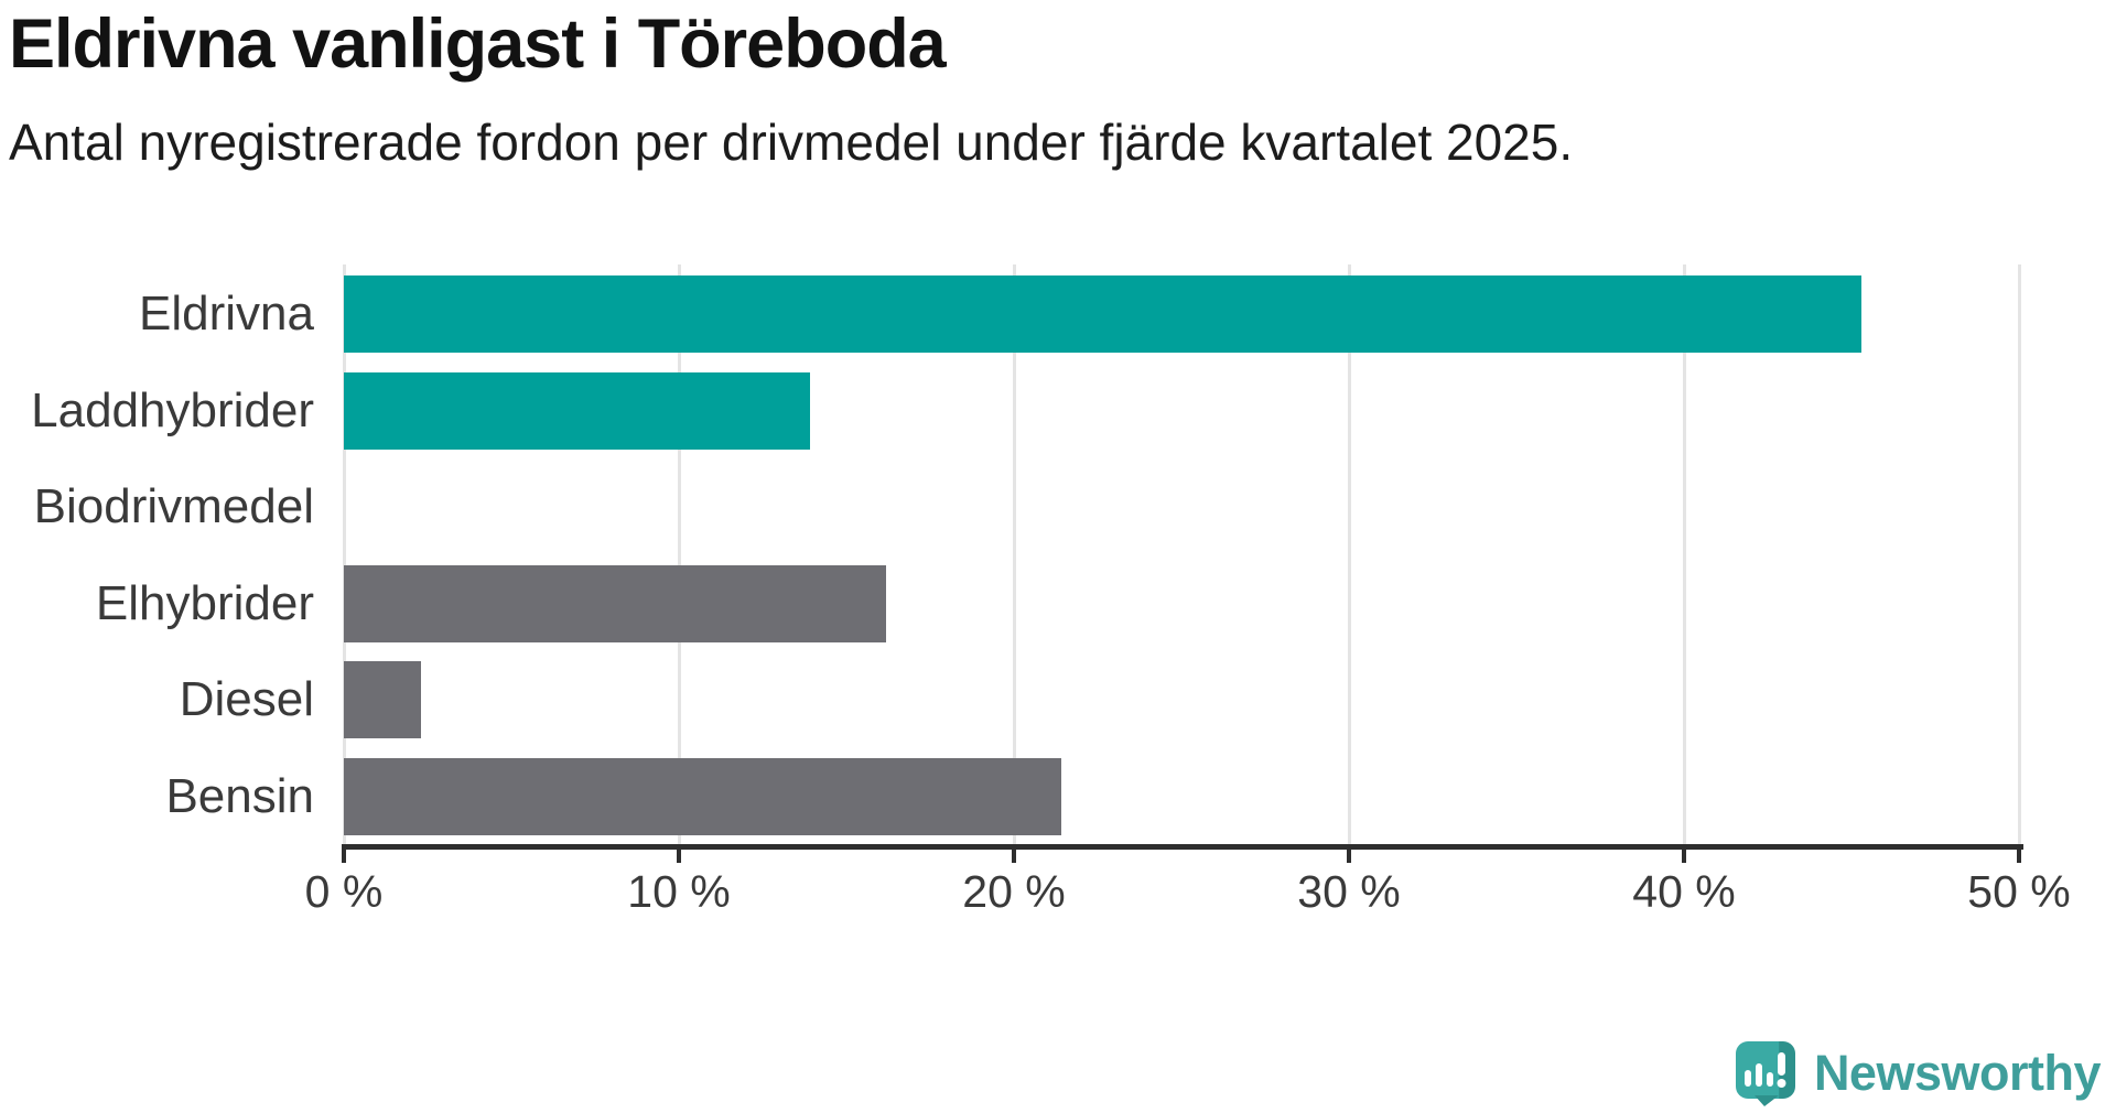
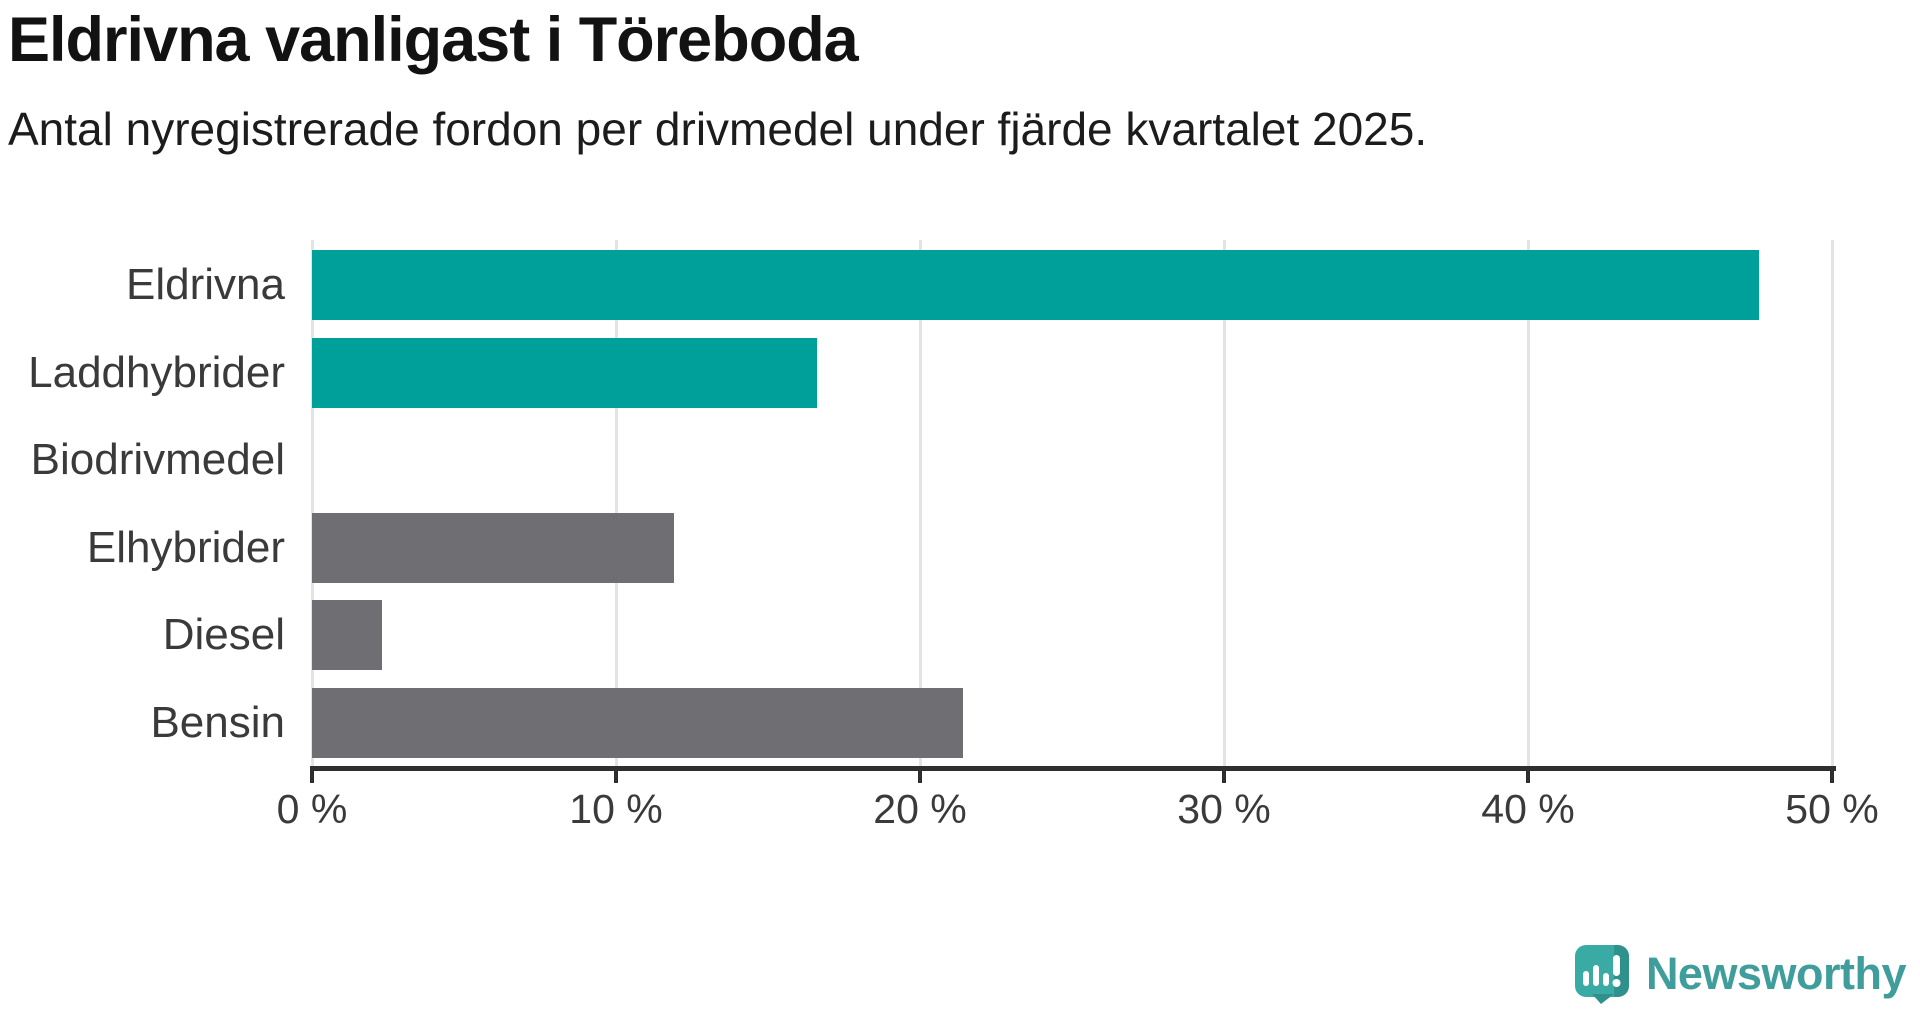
Eldrivna: 45.3% -> 47.6%
Laddhybrider: 13.9% -> 16.6%
Elhybrider: 16.2% -> 11.9%
